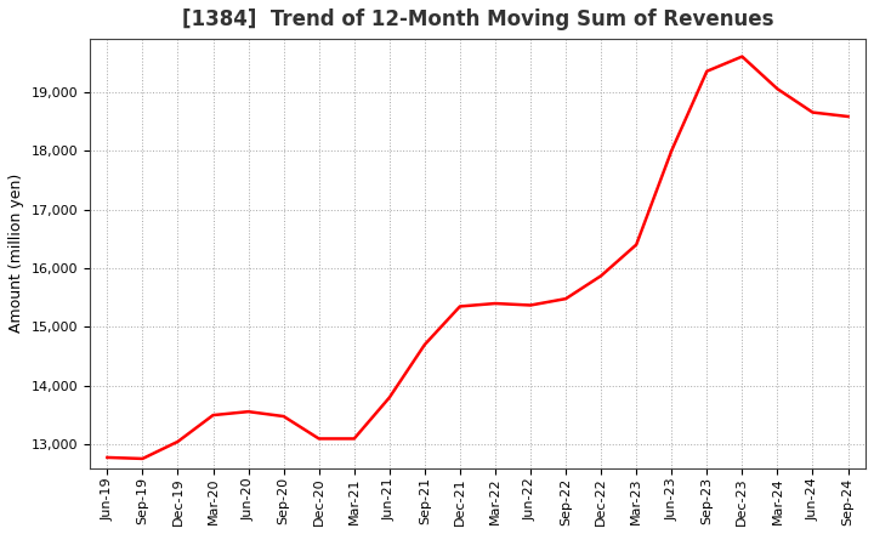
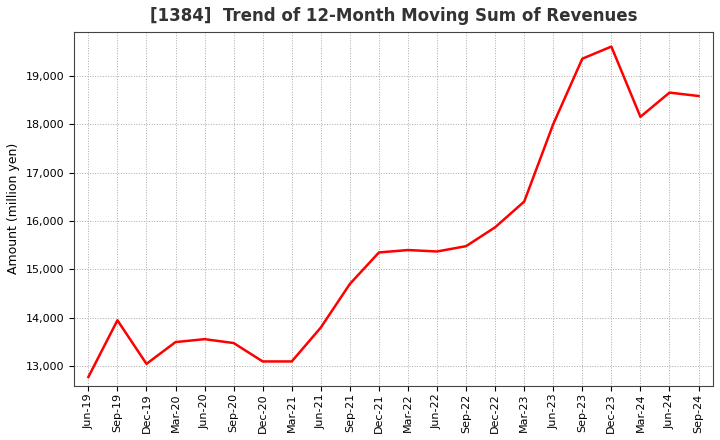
Sep-19: 12,760 -> 13,950
Mar-24: 19,050 -> 18,150
